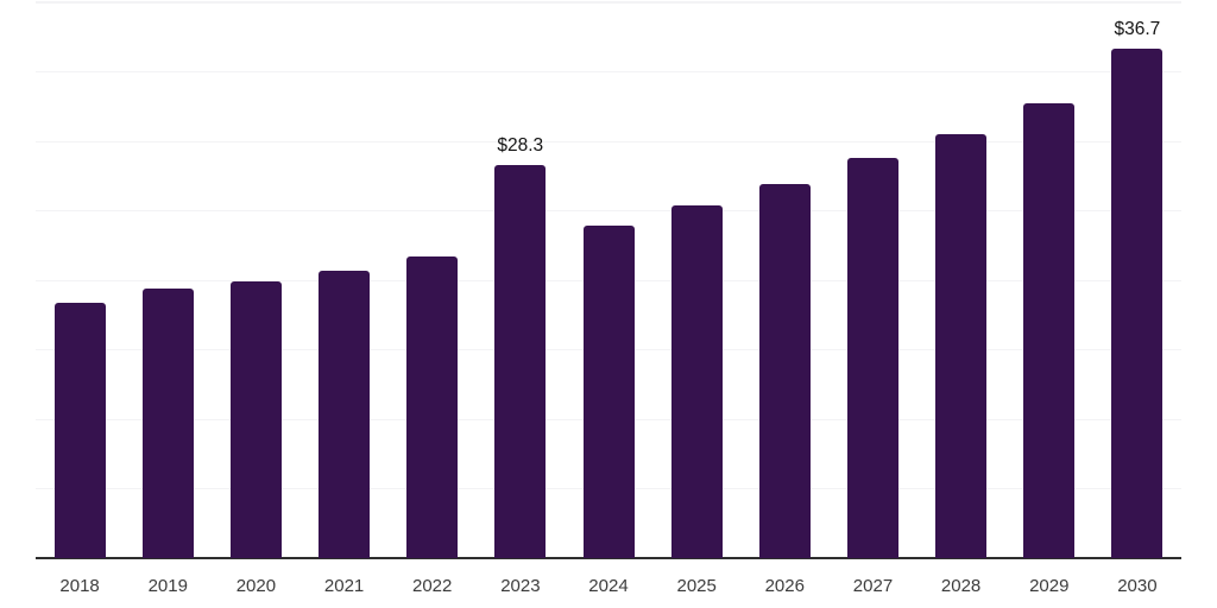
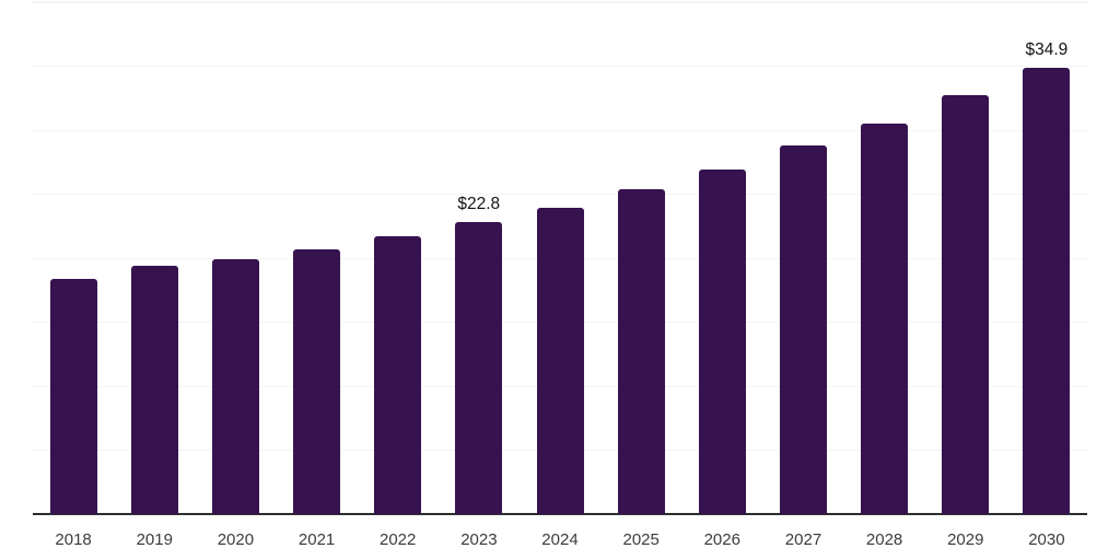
2023: $28.3 -> $22.8
2030: $36.7 -> $34.9
